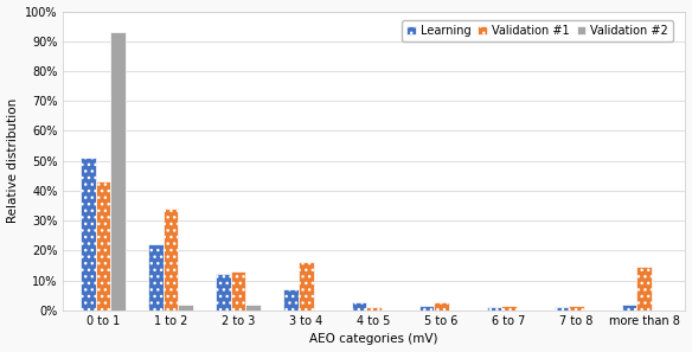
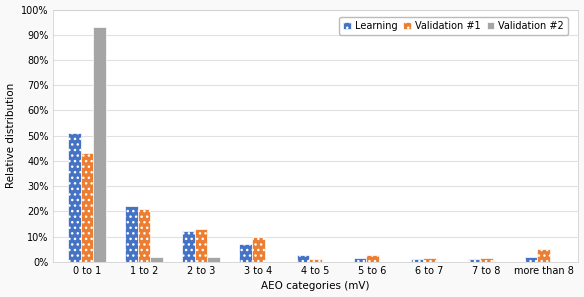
Validation #1/1 to 2: 34.0% -> 21.0%
Validation #1/3 to 4: 16.0% -> 10.0%
Validation #1/more than 8: 14.5% -> 5.0%
